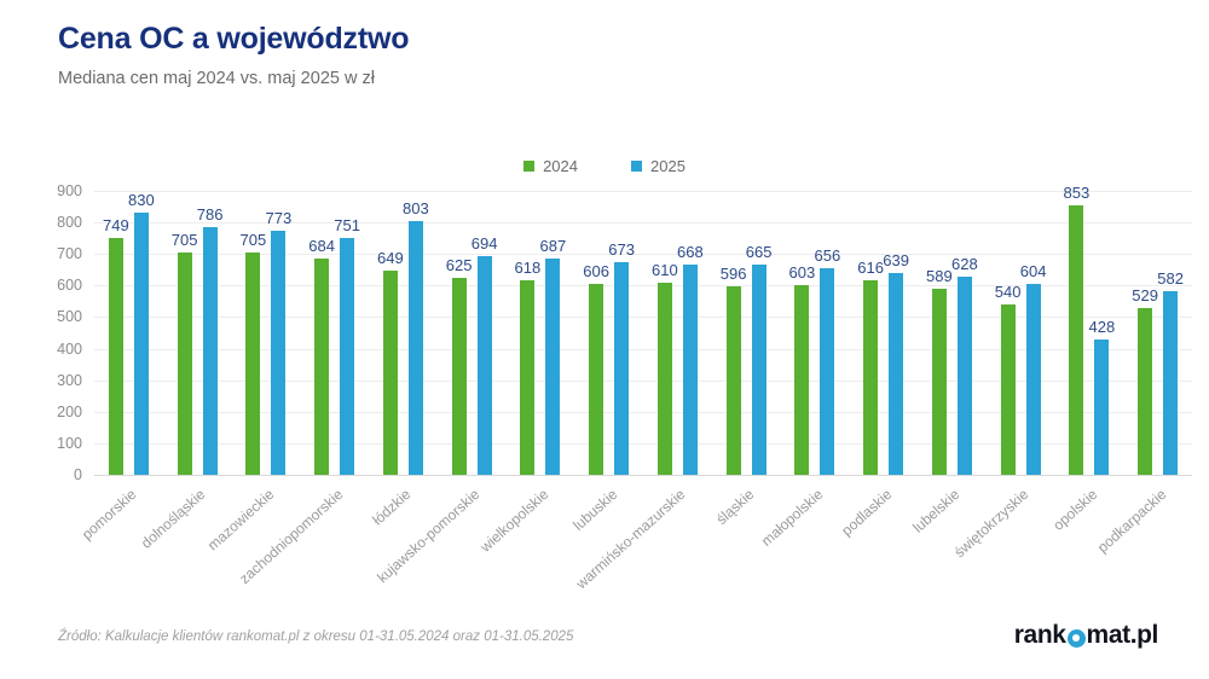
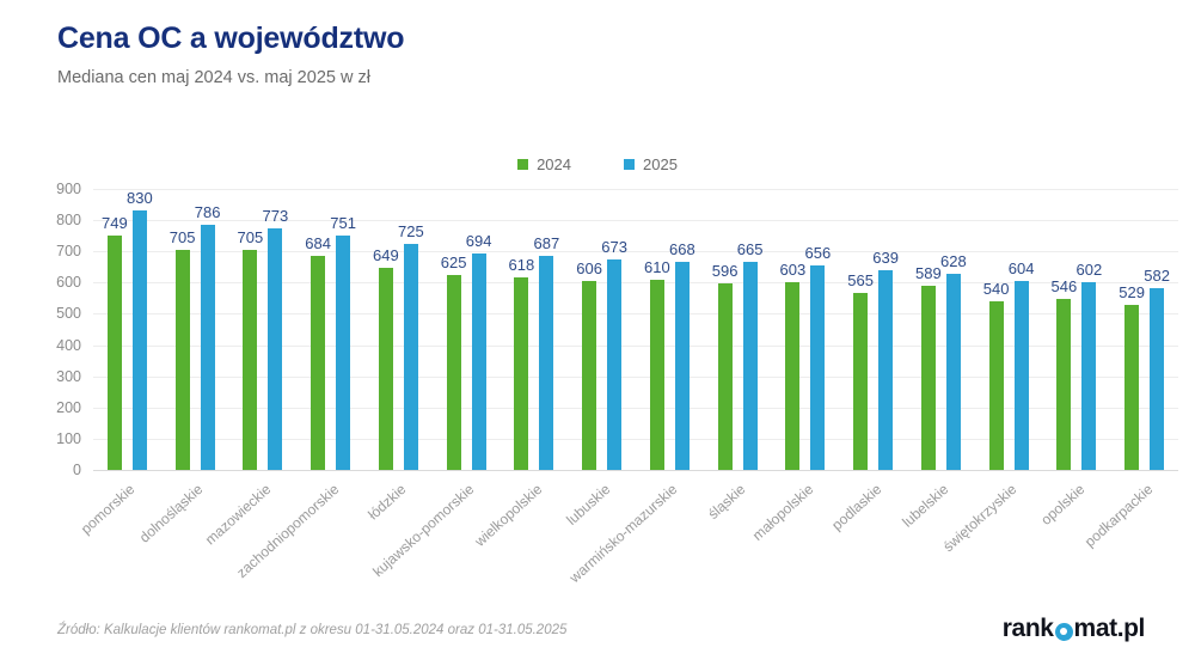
2025/łódzkie: 803 -> 725
2024/podlaskie: 616 -> 565
2024/opolskie: 853 -> 546
2025/opolskie: 428 -> 602
